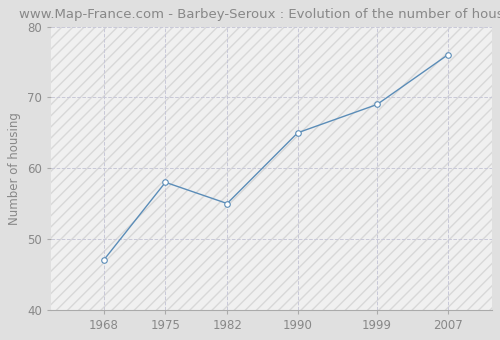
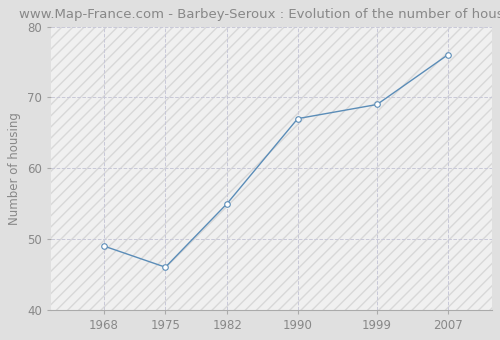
1968: 47 -> 49
1975: 58 -> 46
1990: 65 -> 67
